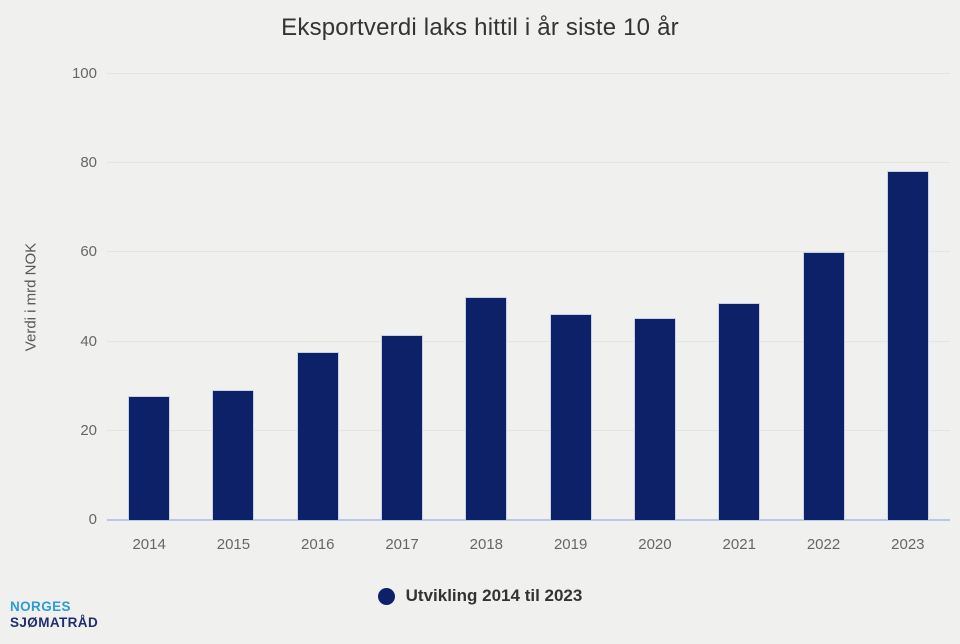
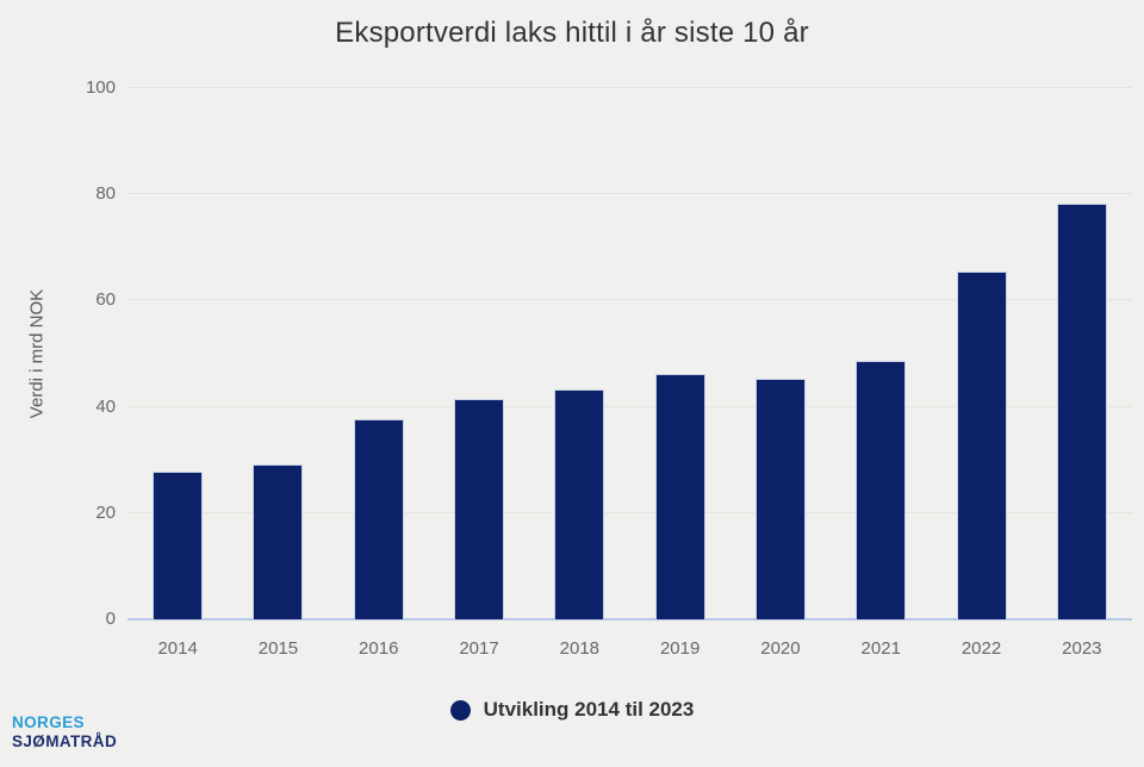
2018: 50 -> 43
2022: 60 -> 66
